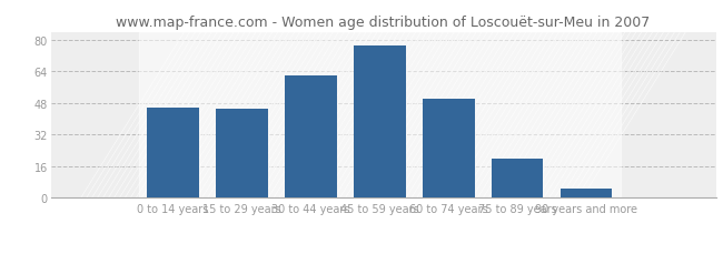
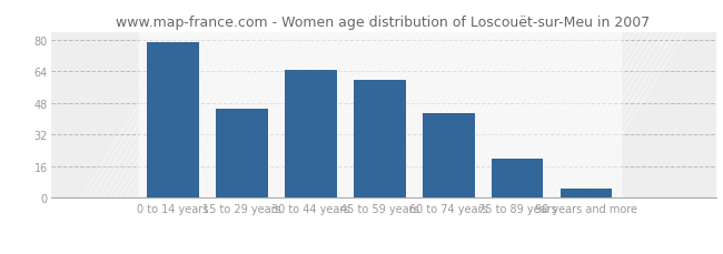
0 to 14 years: 46 -> 79
30 to 44 years: 62 -> 65
45 to 59 years: 77 -> 60
60 to 74 years: 50 -> 43
